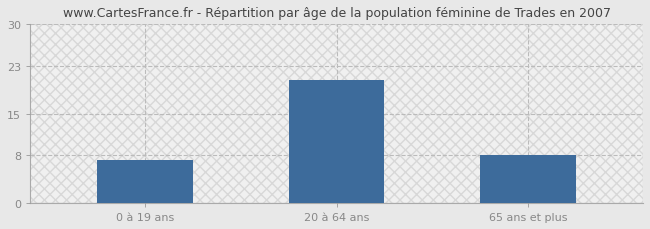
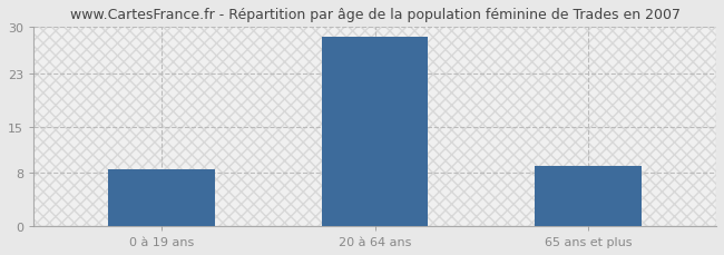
0 à 19 ans: 7.2 -> 8.5
20 à 64 ans: 20.6 -> 28.5
65 ans et plus: 8.0 -> 9.0
